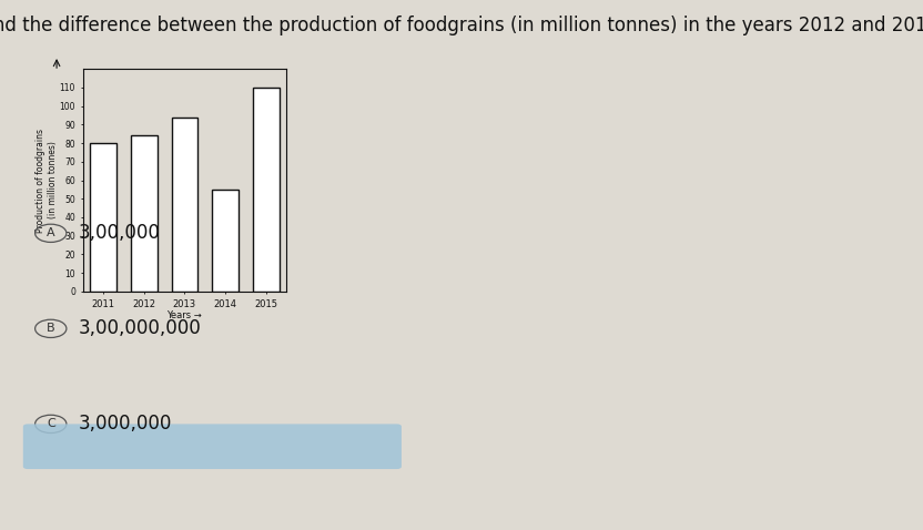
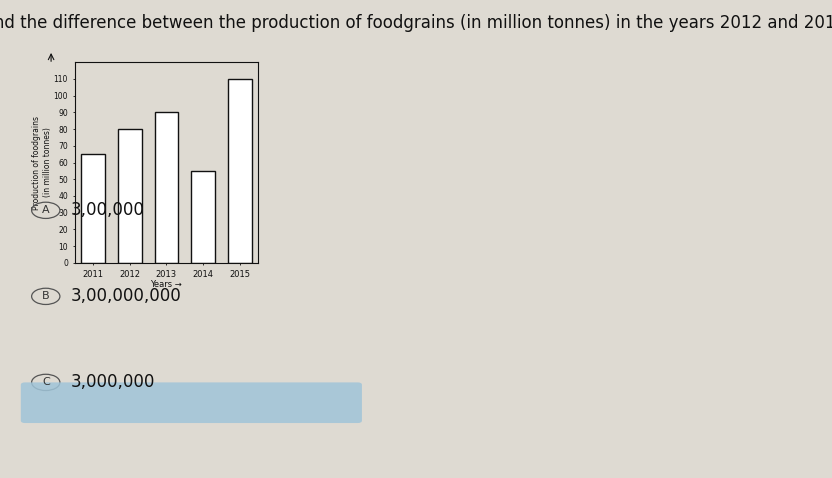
2011: 80 -> 65
2012: 84 -> 80
2013: 94 -> 90
